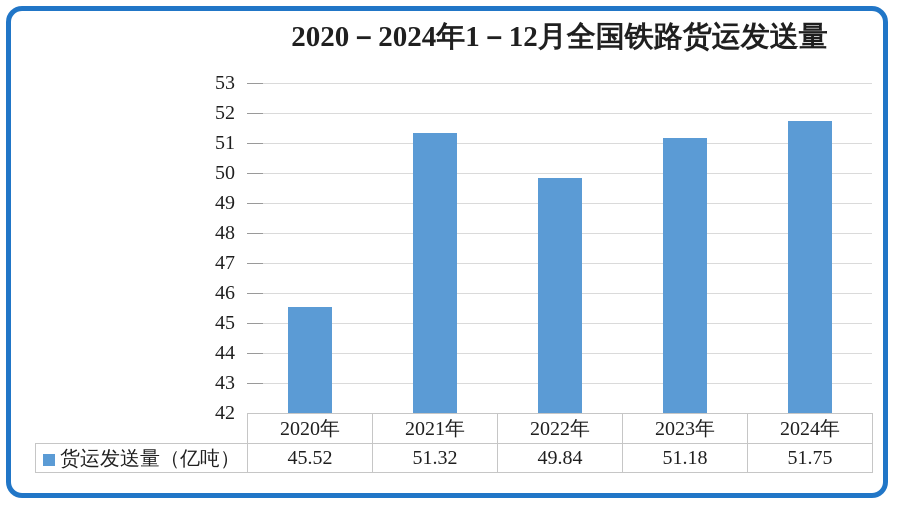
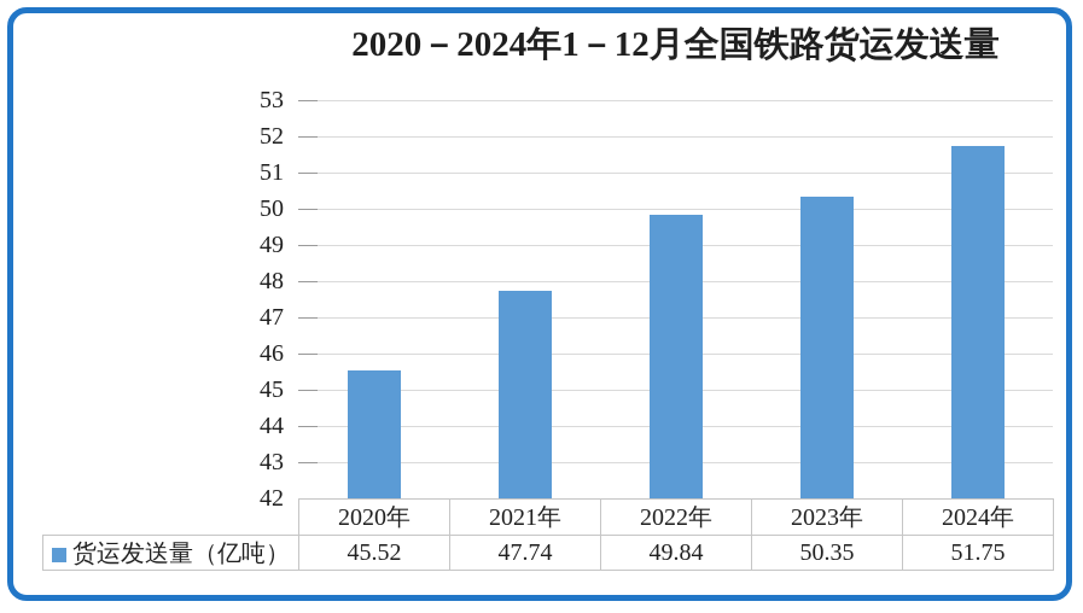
2021年: 51.32 -> 47.74
2023年: 51.18 -> 50.35
